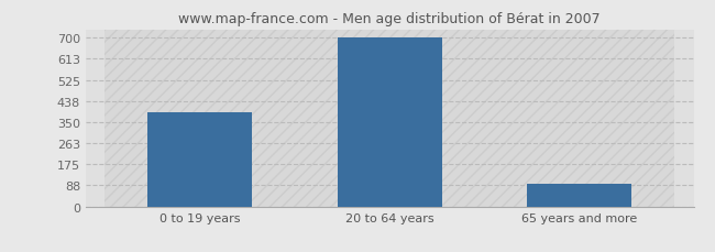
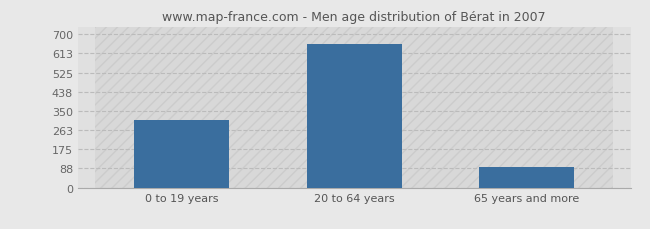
0 to 19 years: 392 -> 310
20 to 64 years: 700 -> 655
